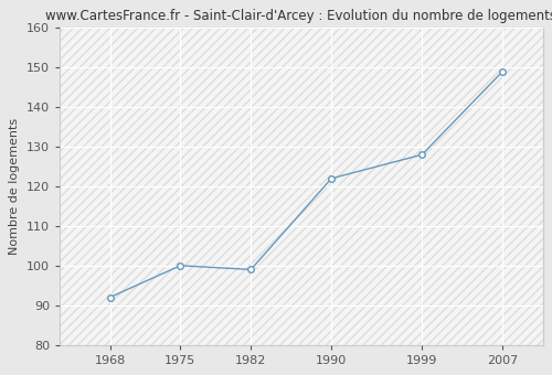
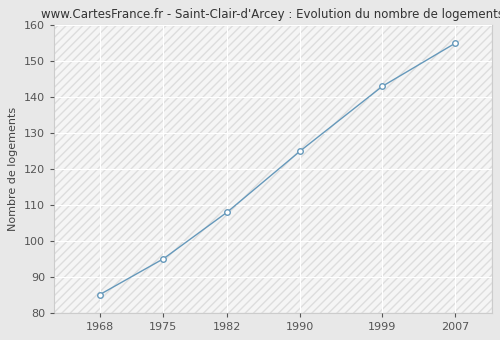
1968: 92 -> 85
1975: 100 -> 95
1982: 99 -> 108
1990: 122 -> 125
1999: 128 -> 143
2007: 149 -> 155
